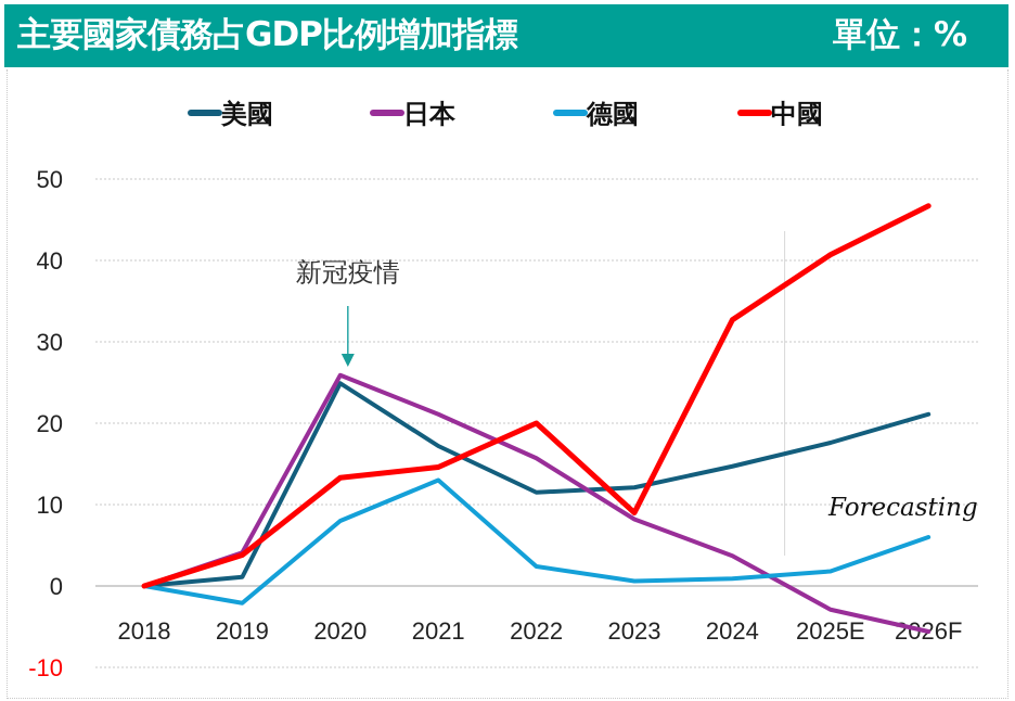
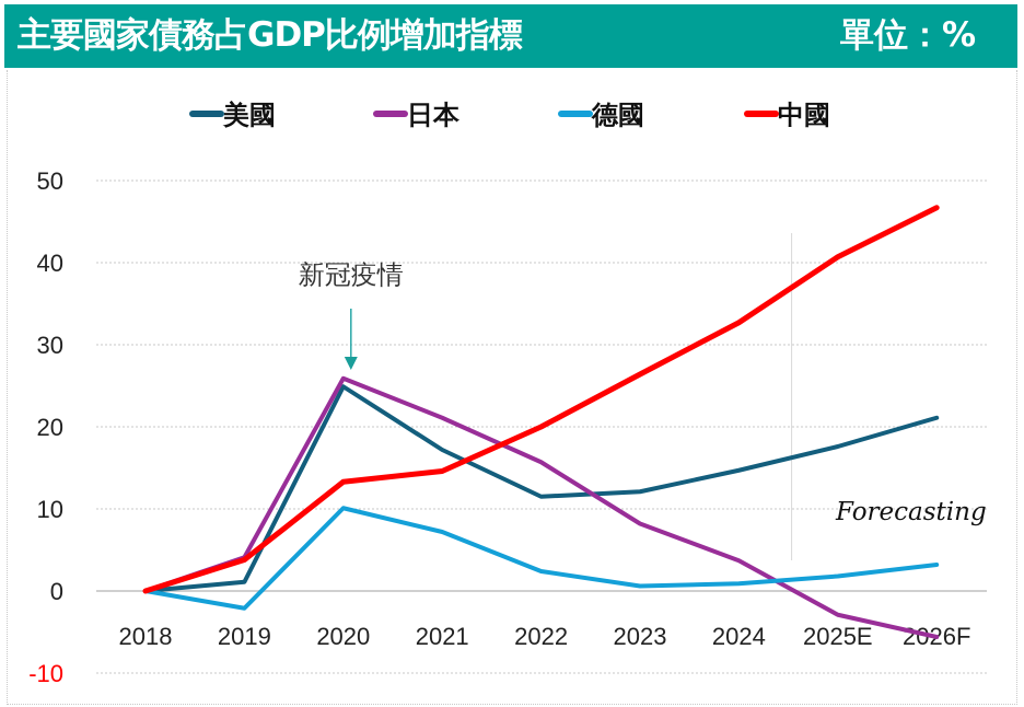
德國/2020: 8 -> 10
德國/2021: 13 -> 7
中國/2023: 9 -> 26
德國/2026F: 6 -> 3
